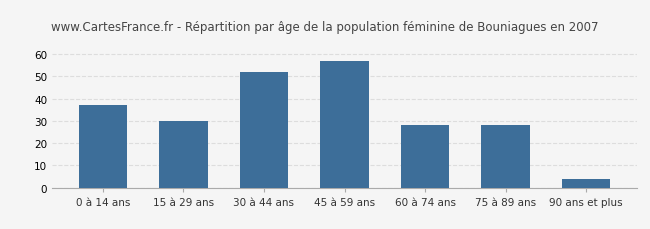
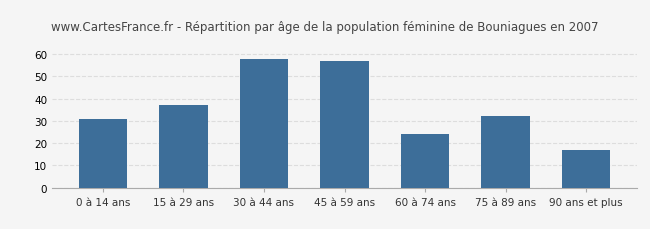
0 à 14 ans: 37 -> 31
15 à 29 ans: 30 -> 37
30 à 44 ans: 52 -> 58
60 à 74 ans: 28 -> 24
75 à 89 ans: 28 -> 32
90 ans et plus: 4 -> 17
